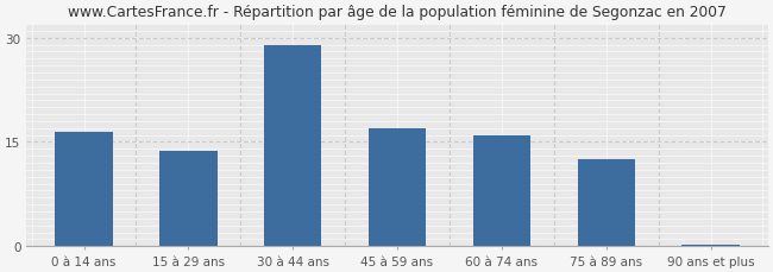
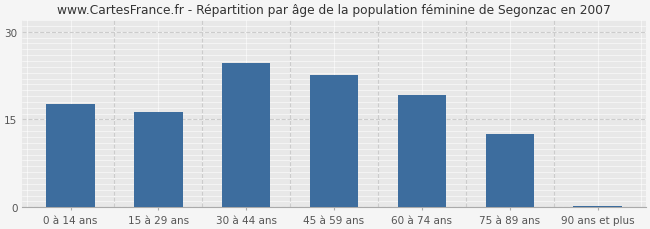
0 à 14 ans: 16.5 -> 17.6
15 à 29 ans: 13.8 -> 16.2
30 à 44 ans: 29.0 -> 24.6
45 à 59 ans: 17.0 -> 22.6
60 à 74 ans: 16.0 -> 19.2
